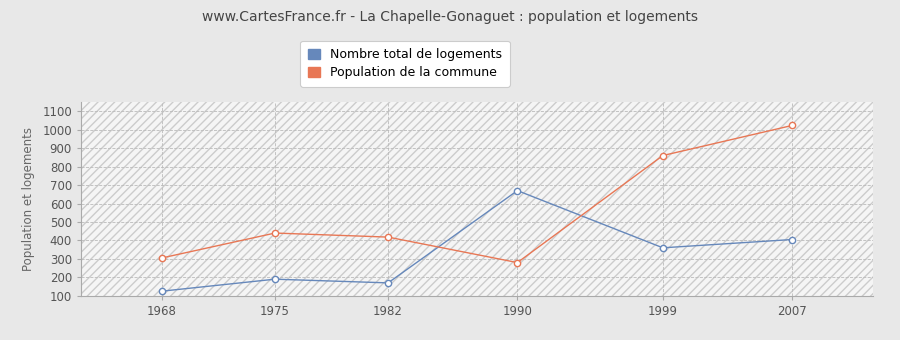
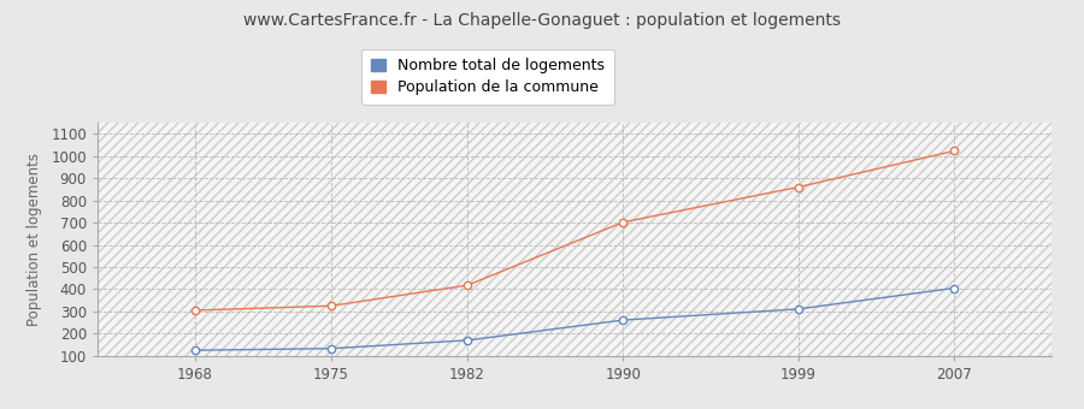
Nombre total de logements/1975: 190 -> 130
Population de la commune/1975: 440 -> 320
Nombre total de logements/1990: 670 -> 260
Population de la commune/1990: 280 -> 700
Nombre total de logements/1999: 360 -> 310
